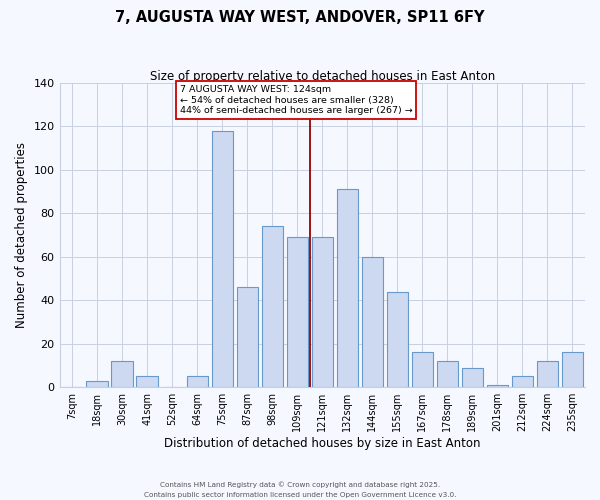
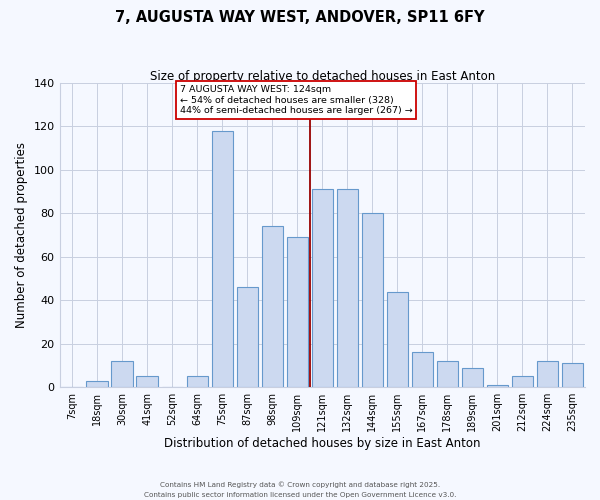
121sqm: 69 -> 91
144sqm: 60 -> 80
235sqm: 16 -> 11
